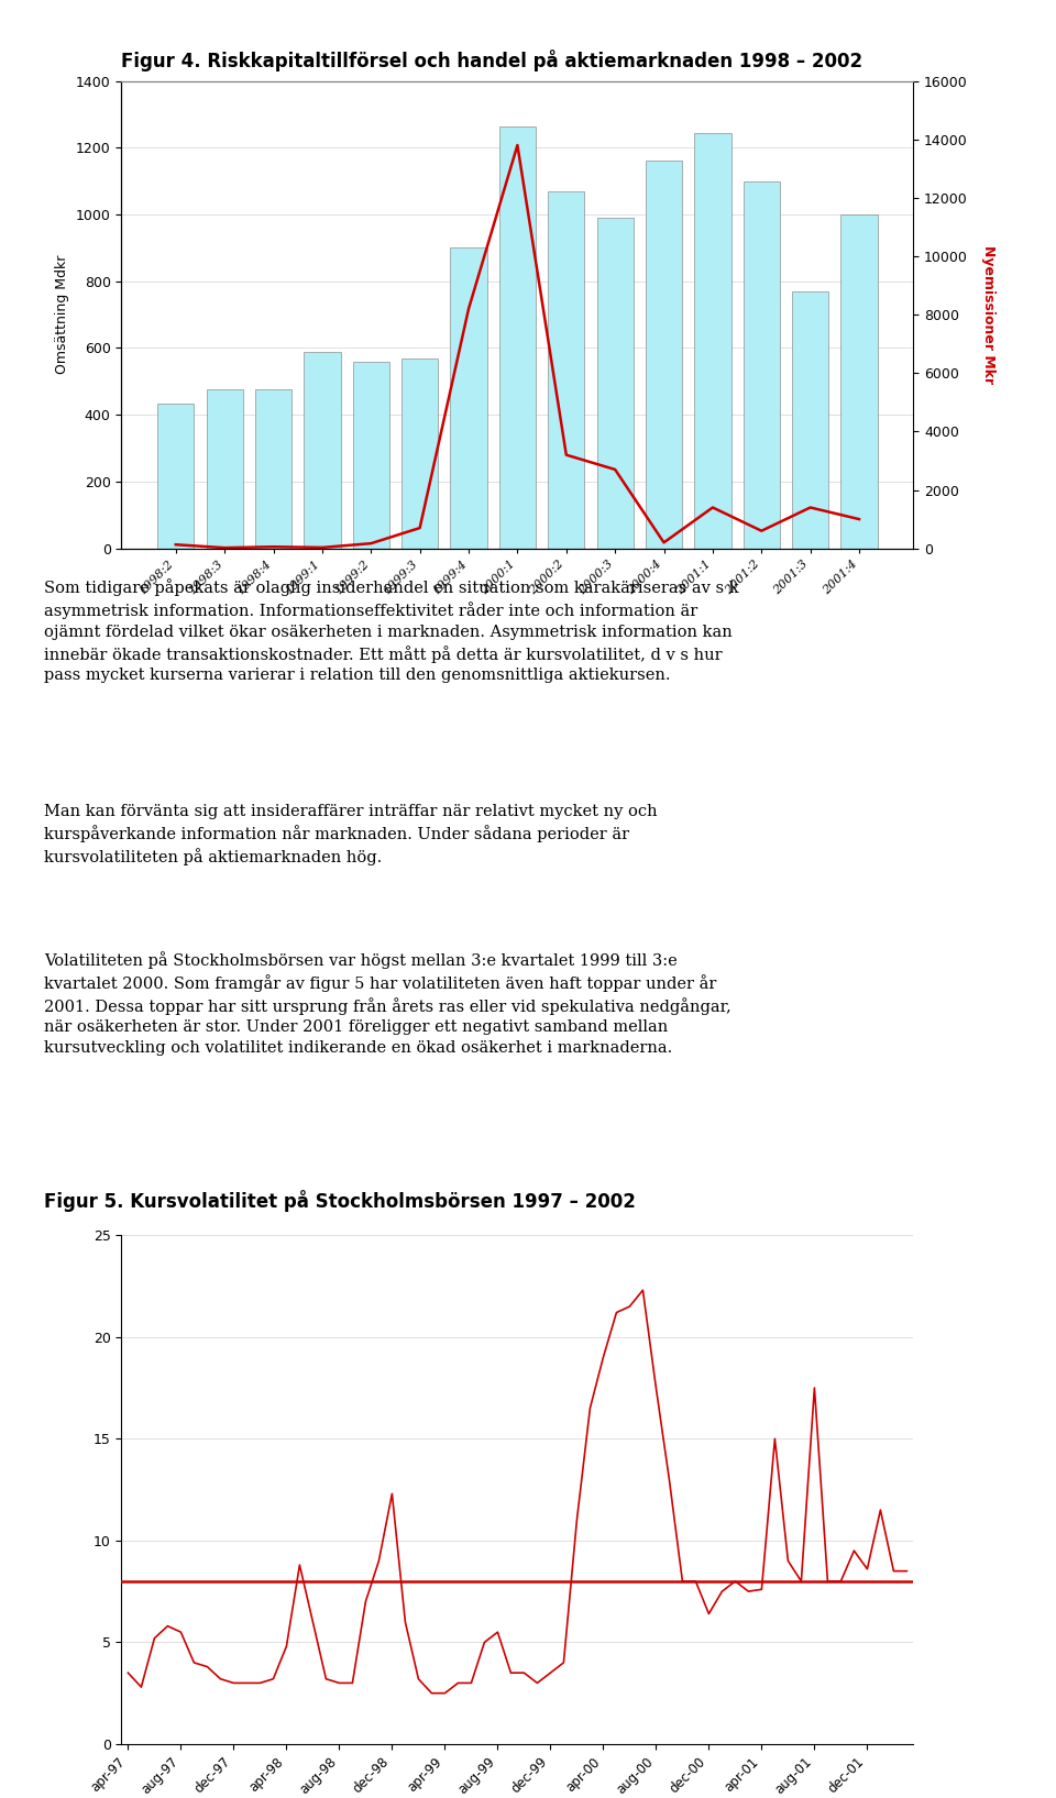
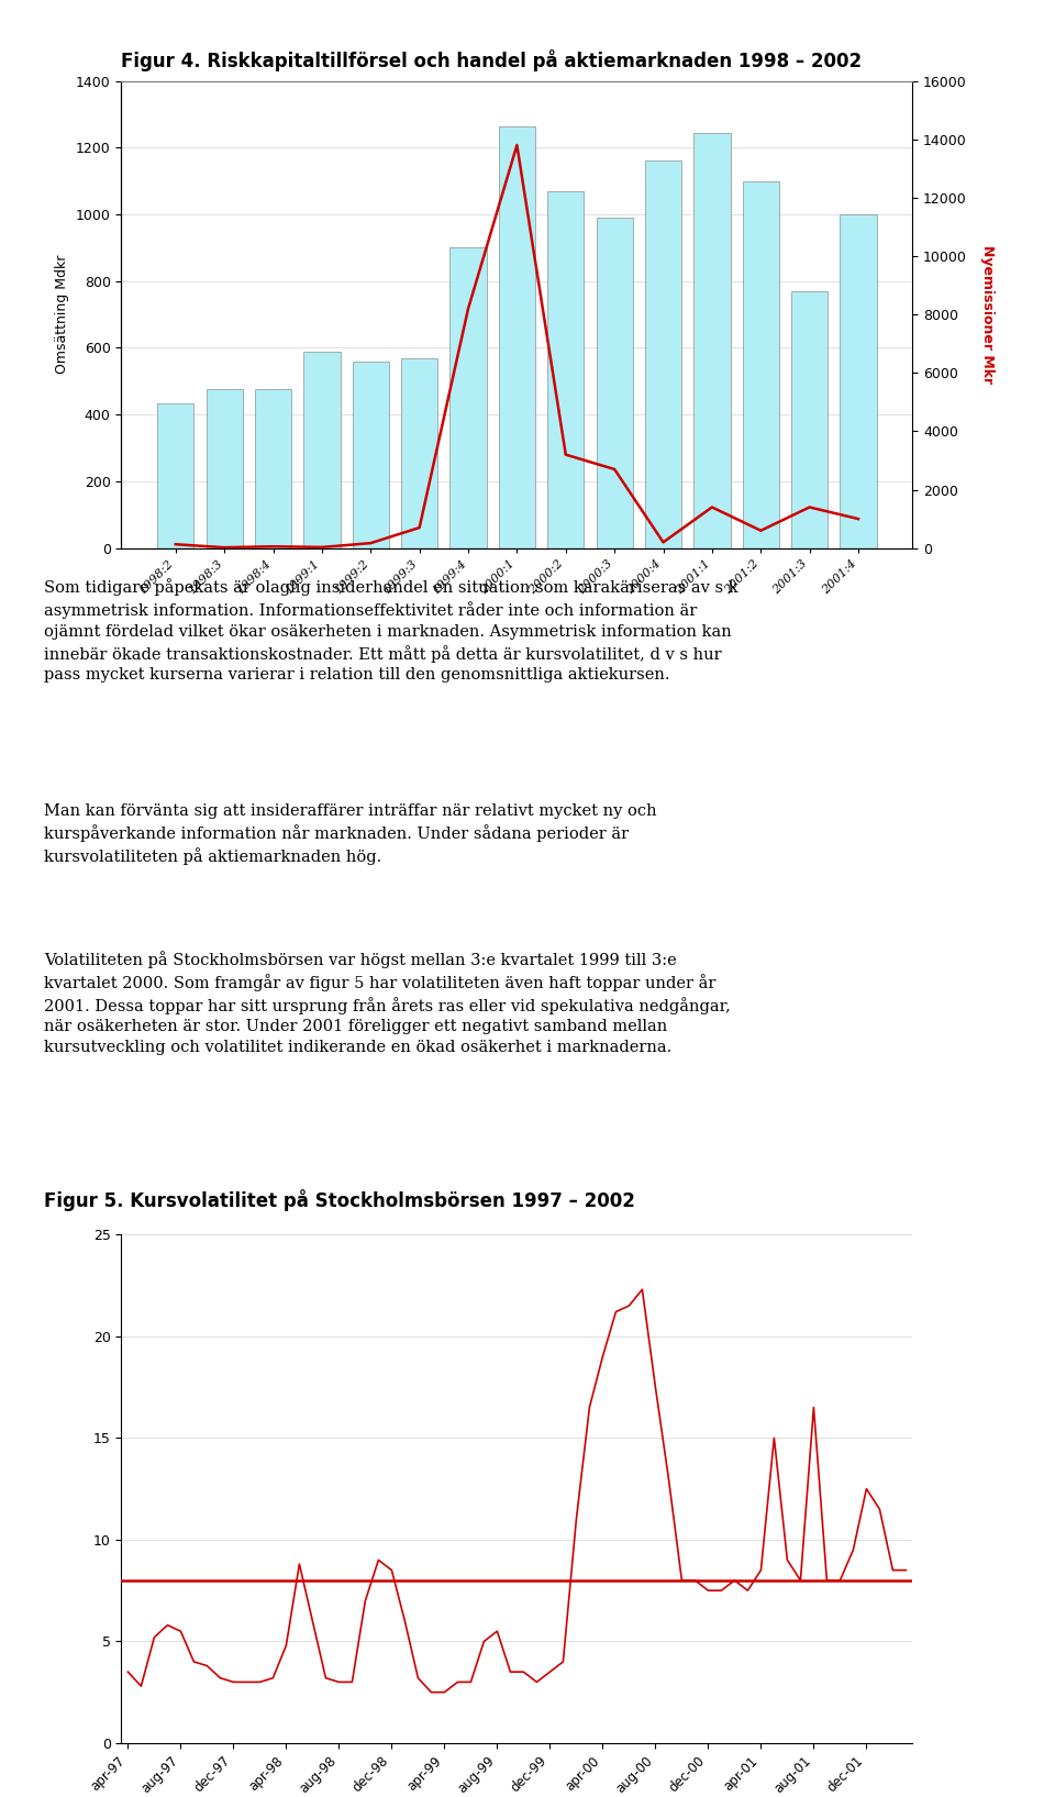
dec-98: 12.3 -> 8.5
dec-00: 6.4 -> 7.5
apr-01: 7.6 -> 8.5
aug-01: 17.5 -> 16.5
dec-01: 8.6 -> 12.5
